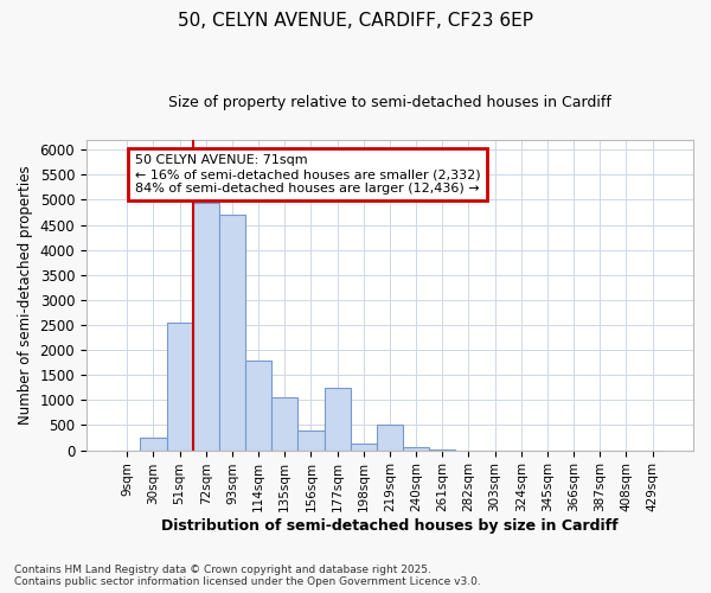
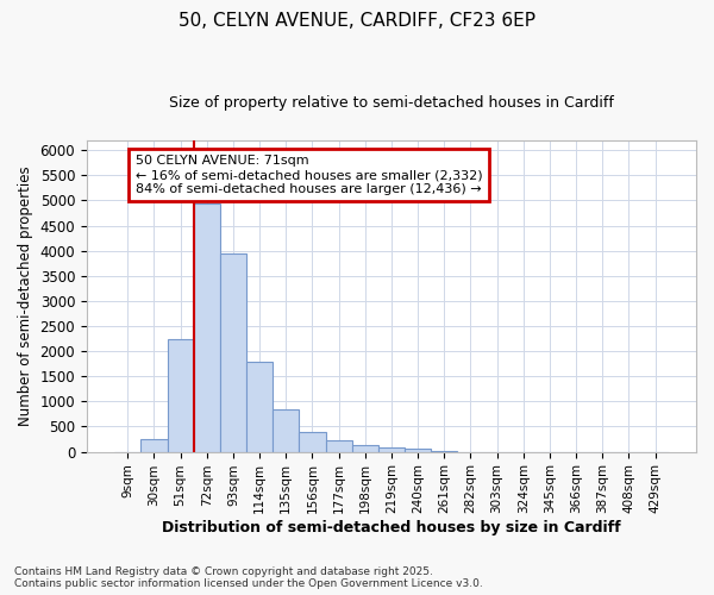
51sqm: 2550 -> 2250
93sqm: 4700 -> 3950
135sqm: 1050 -> 850
177sqm: 1250 -> 230
219sqm: 500 -> 80
